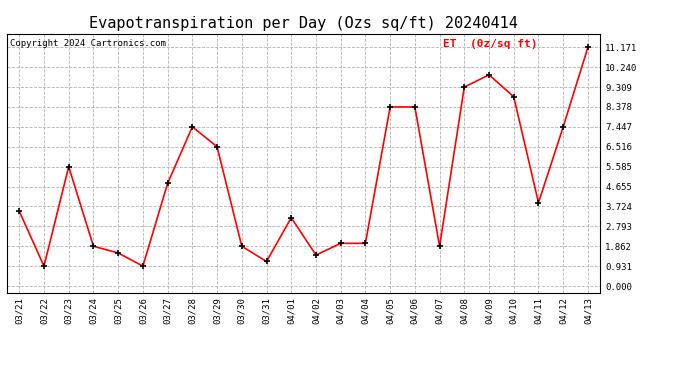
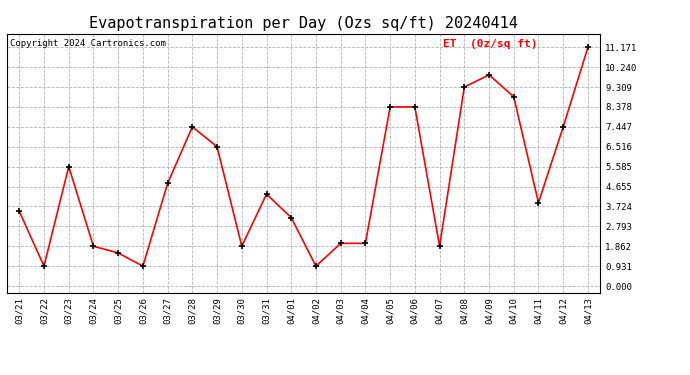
03/31: 1.15 -> 4.30
04/02: 1.45 -> 0.93
